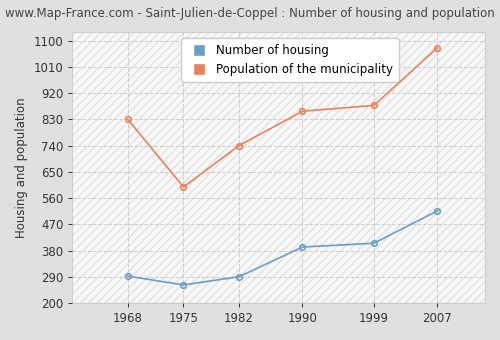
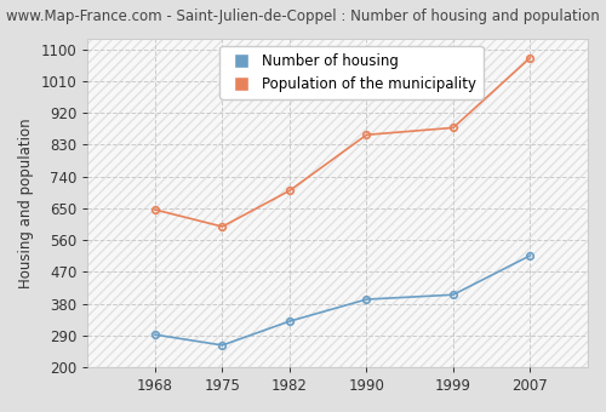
Population of the municipality/1968: 830 -> 646
Number of housing/1982: 290 -> 330
Population of the municipality/1982: 740 -> 700
